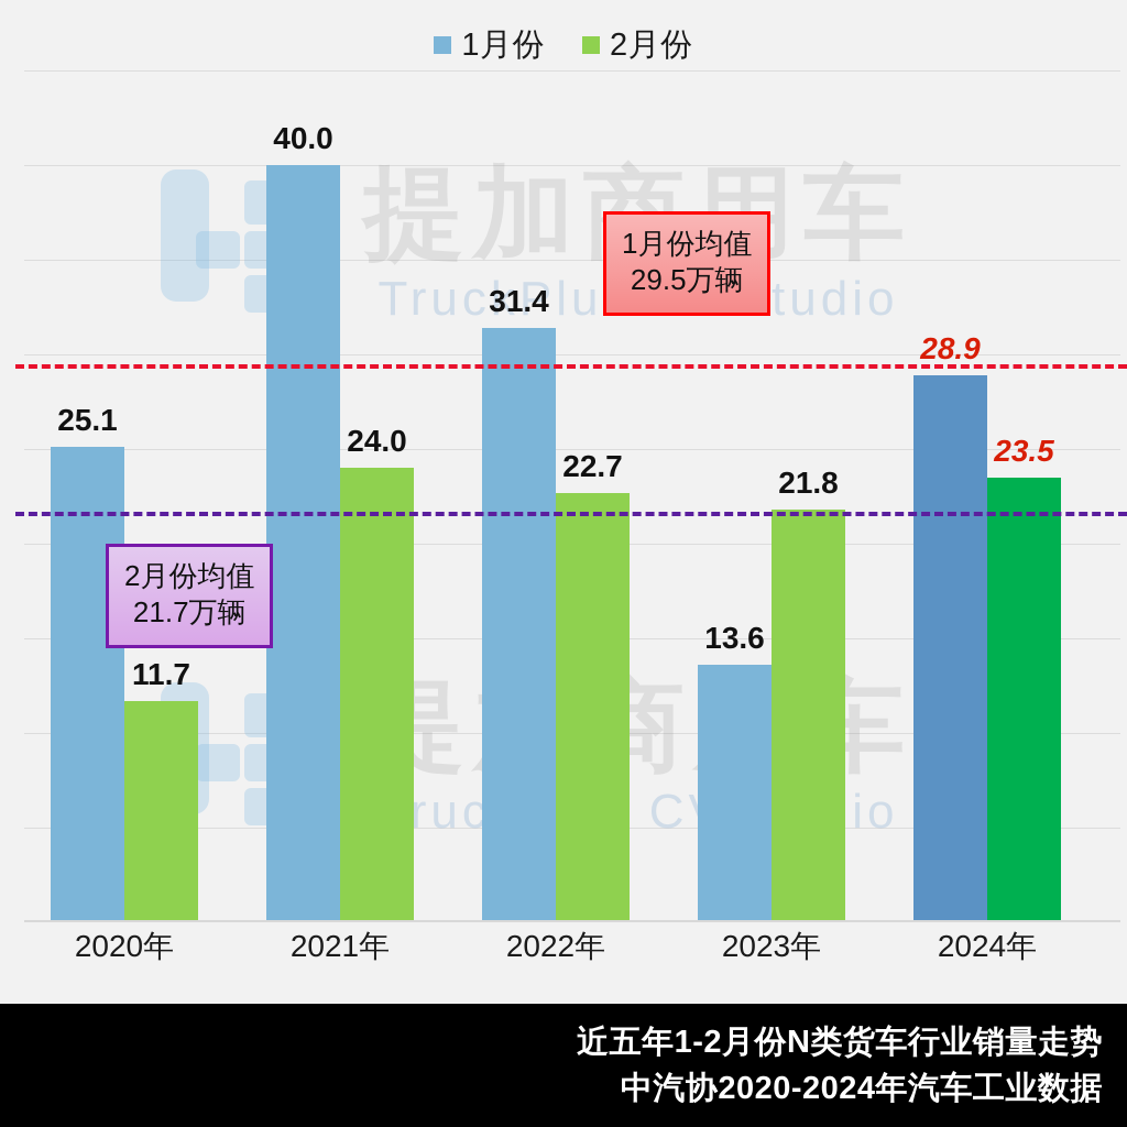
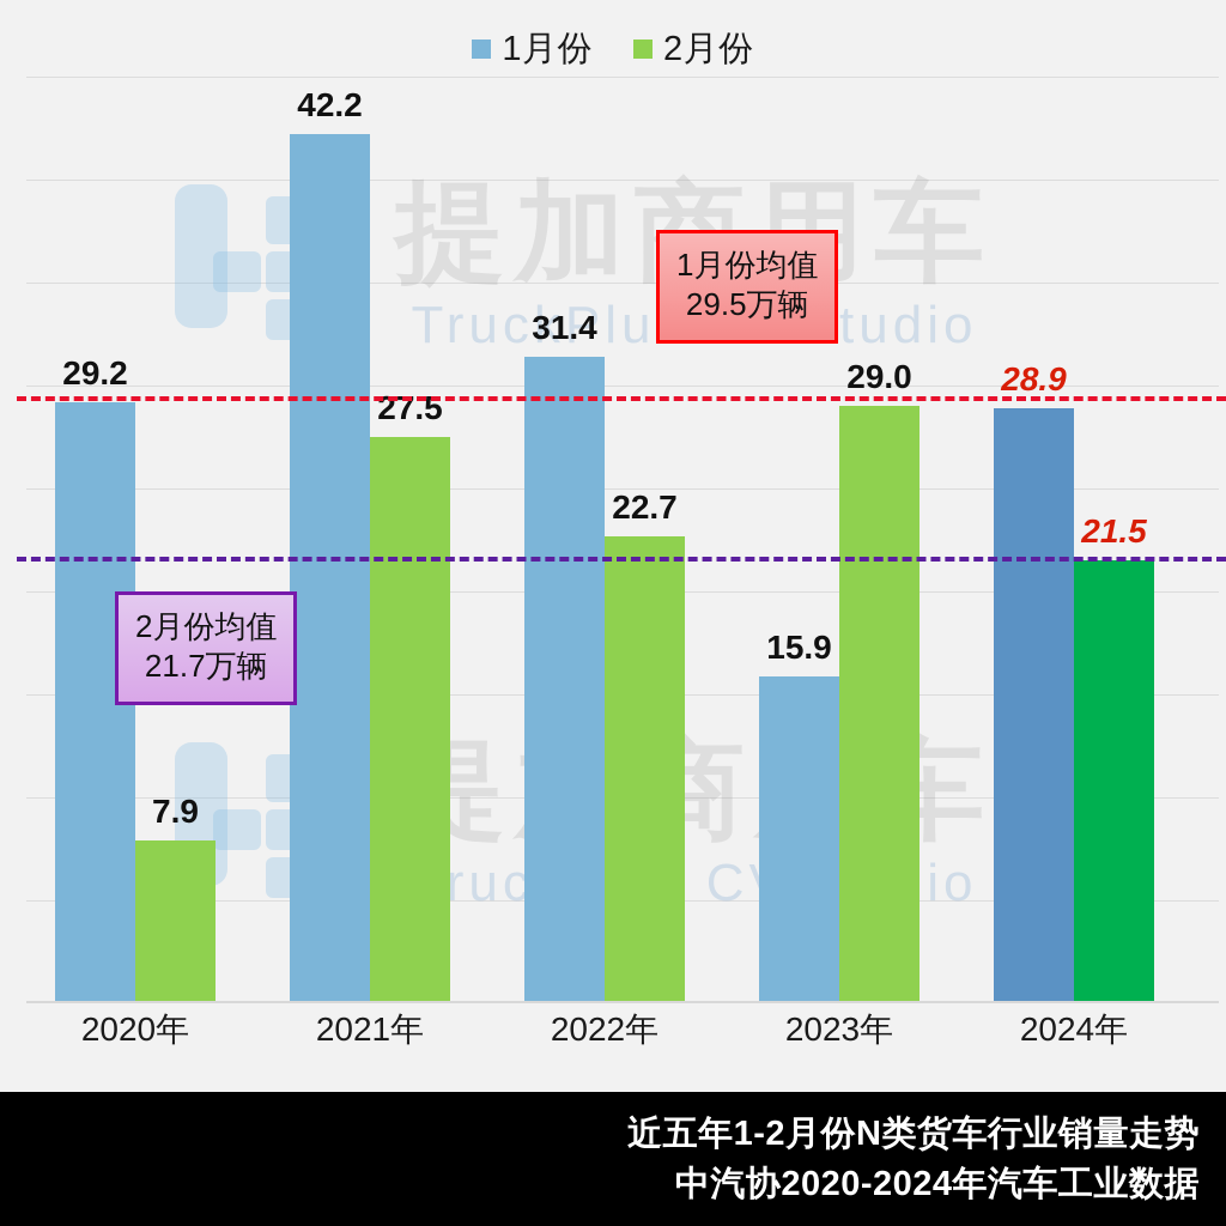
1月份/2020年: 25.1 -> 29.2
2月份/2020年: 11.7 -> 7.9
1月份/2021年: 40.0 -> 42.2
2月份/2021年: 24.0 -> 27.5
1月份/2023年: 13.6 -> 15.9
2月份/2023年: 21.8 -> 29.0
2月份/2024年: 23.5 -> 21.5
